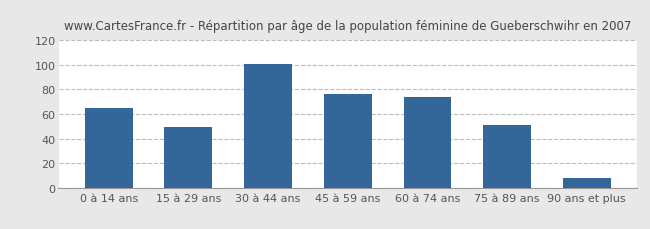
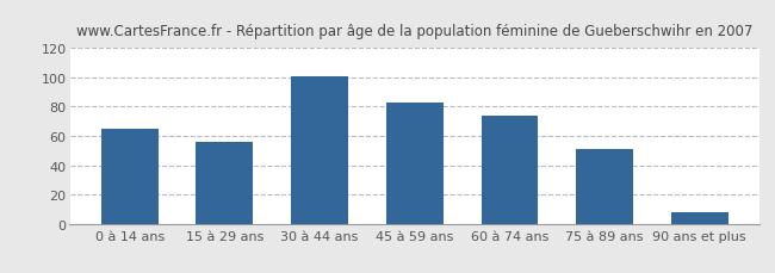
15 à 29 ans: 49 -> 56
45 à 59 ans: 76 -> 83
